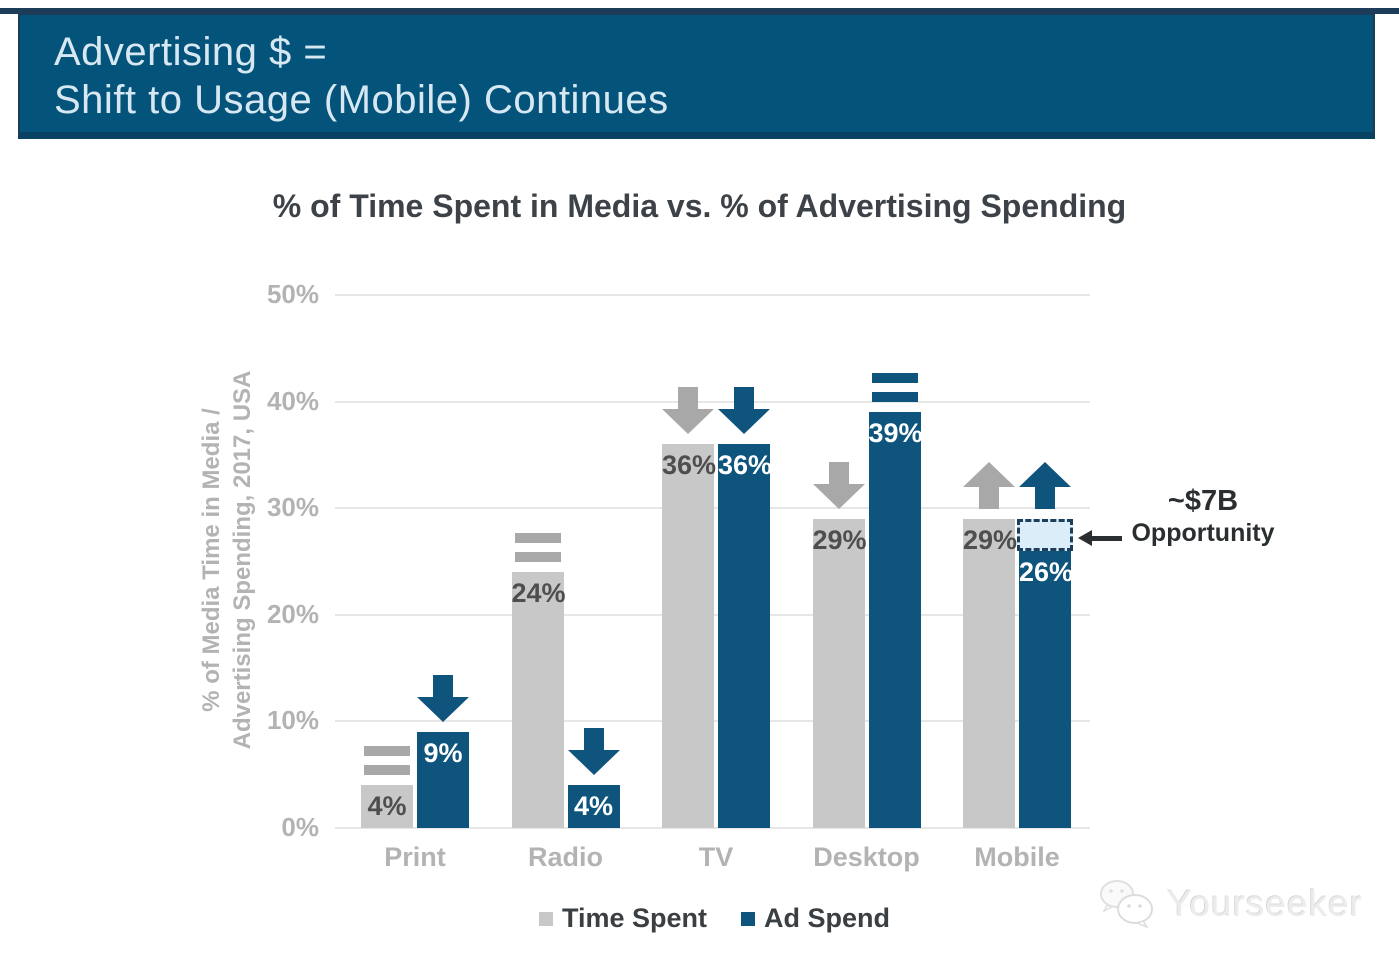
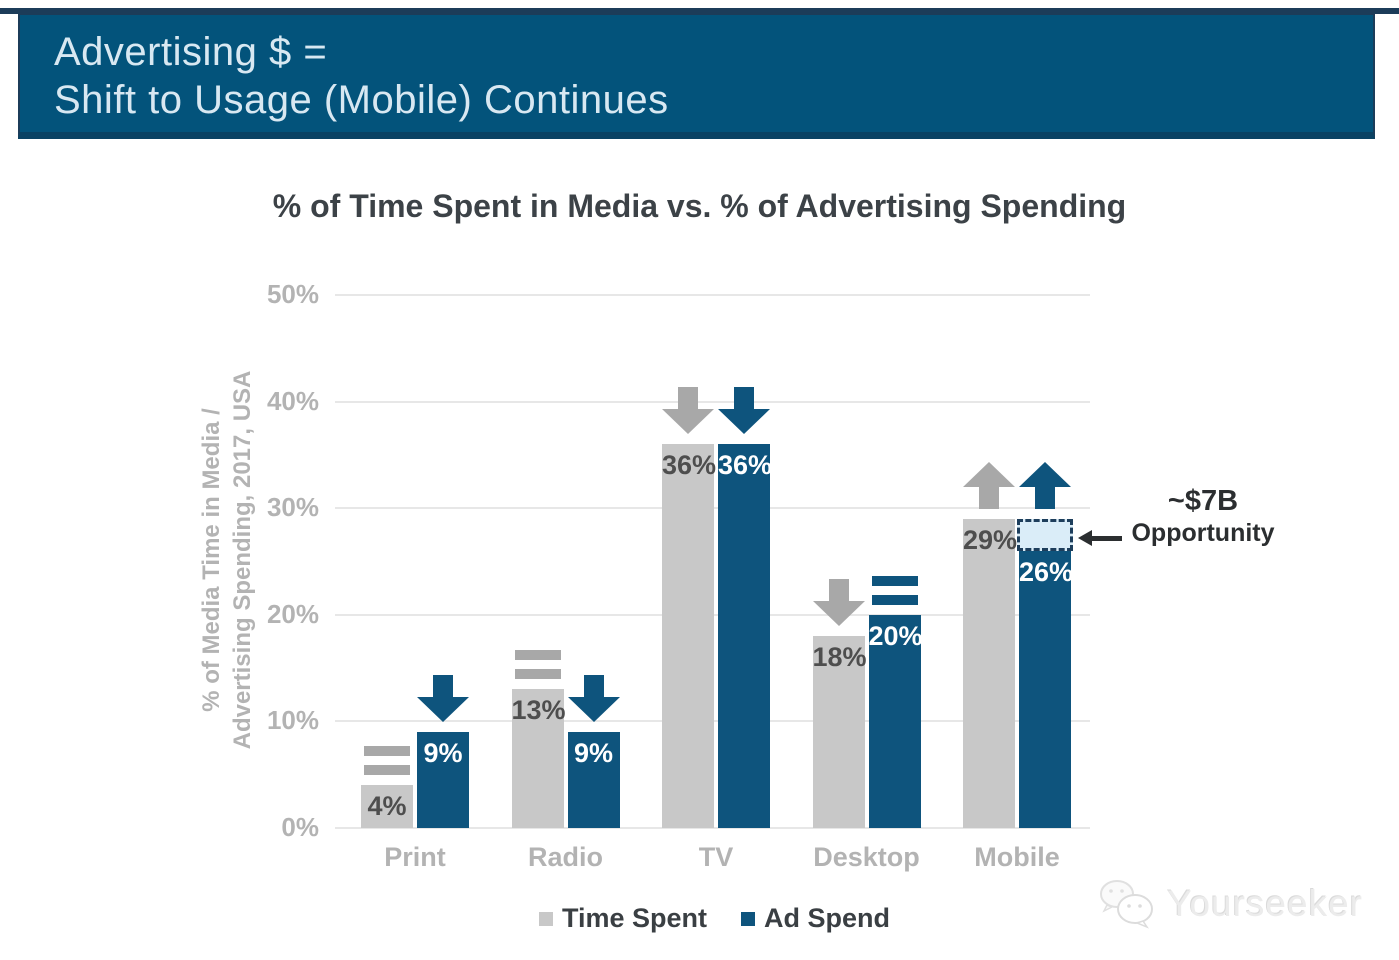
Time Spent/Radio: 24% -> 13%
Ad Spend/Radio: 4% -> 9%
Time Spent/Desktop: 29% -> 18%
Ad Spend/Desktop: 39% -> 20%
